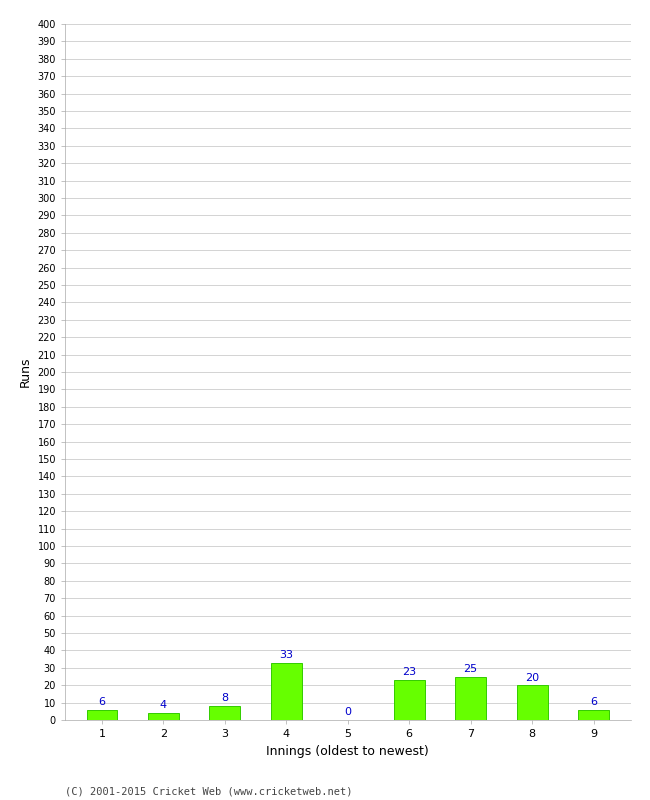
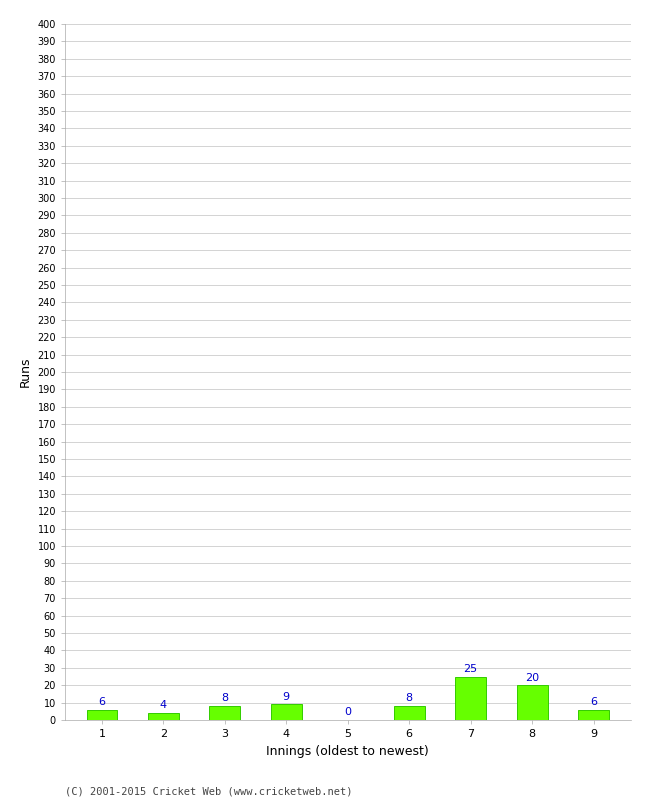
4: 33 -> 9
6: 23 -> 8
